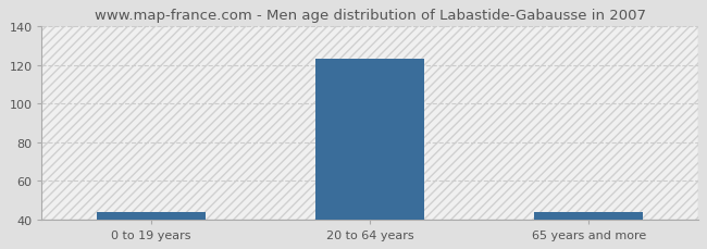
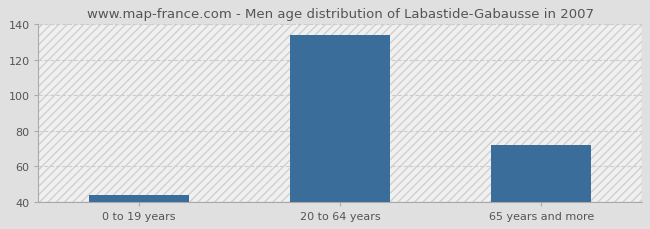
20 to 64 years: 123 -> 134
65 years and more: 44 -> 72
